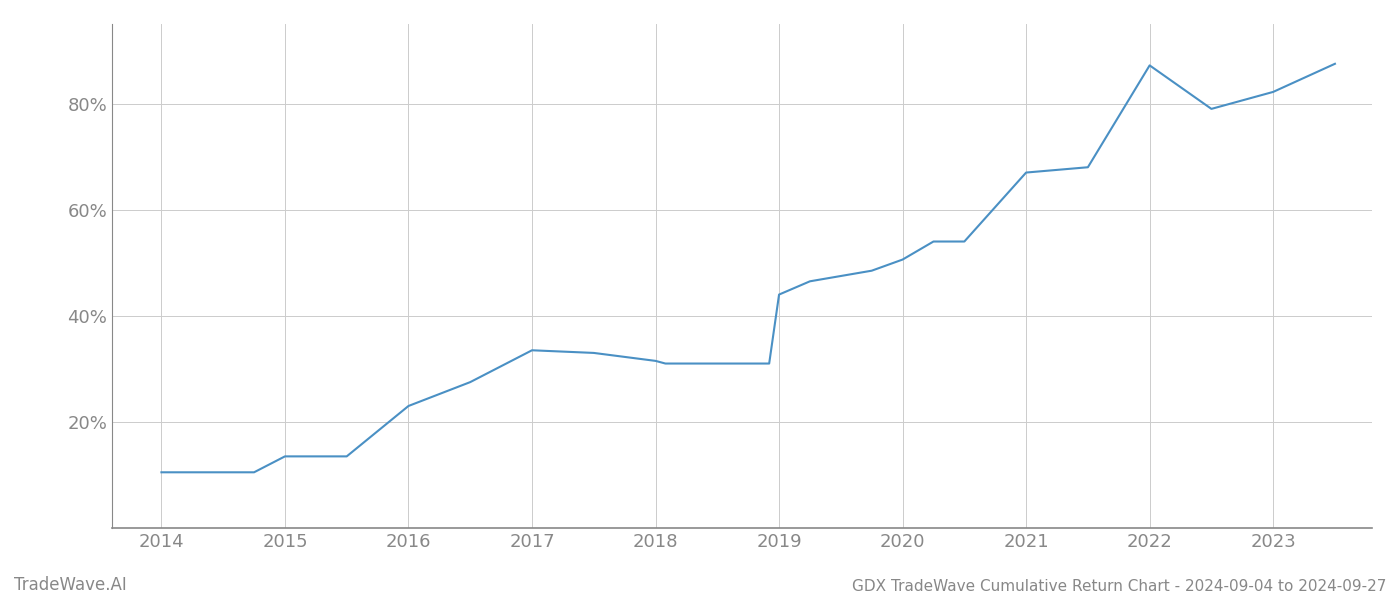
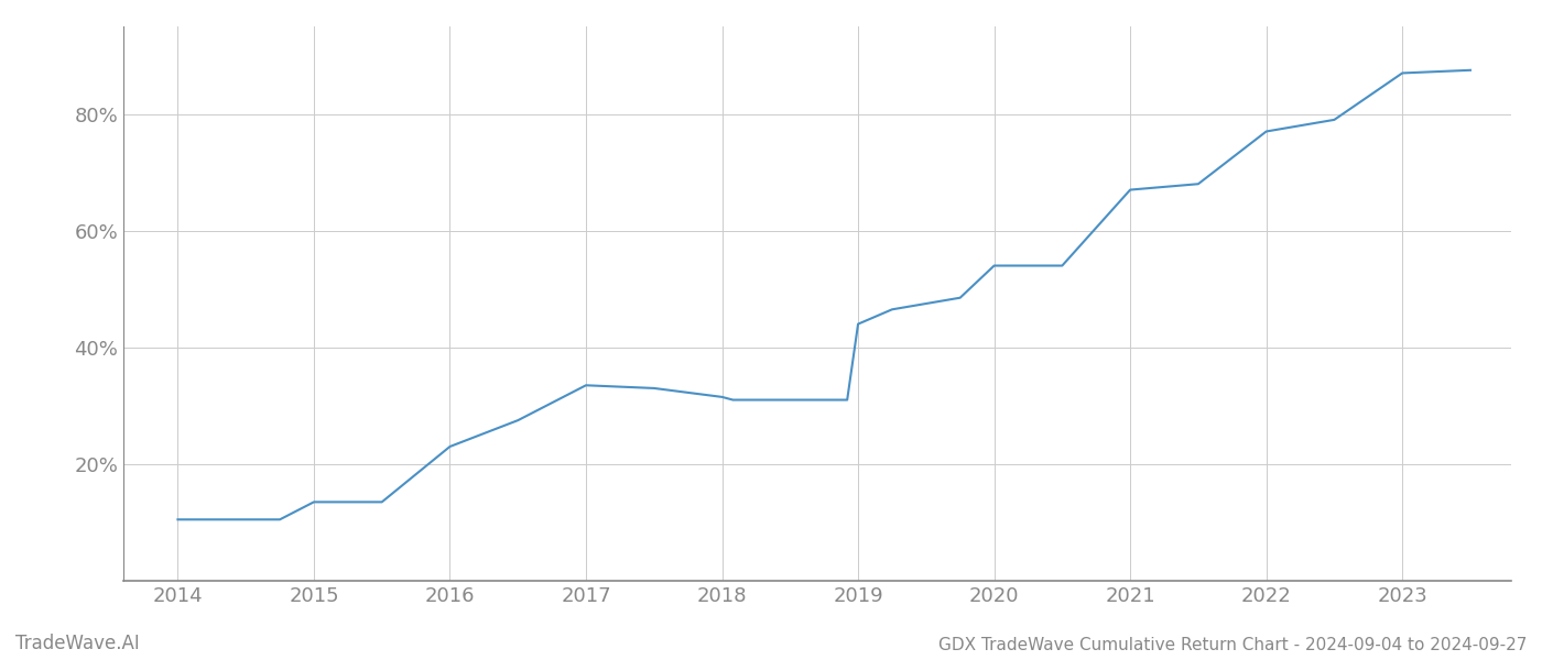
2020: 50.6% -> 54.0%
2022: 87.2% -> 77.0%
2023: 82.2% -> 87.0%
